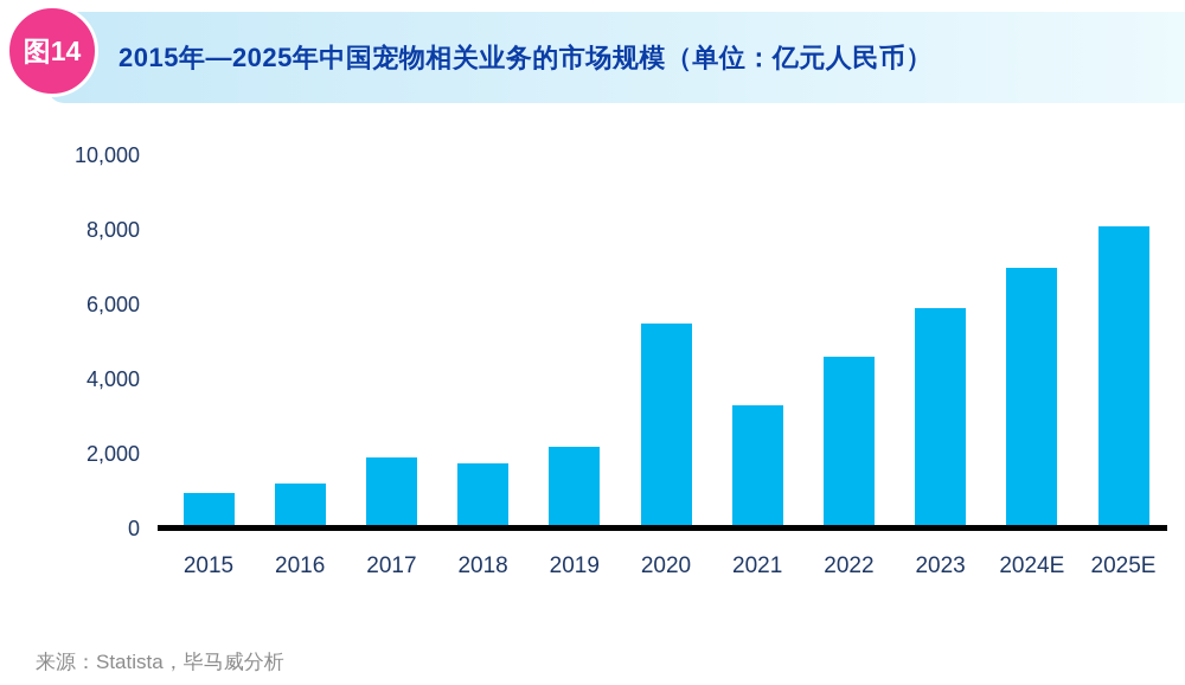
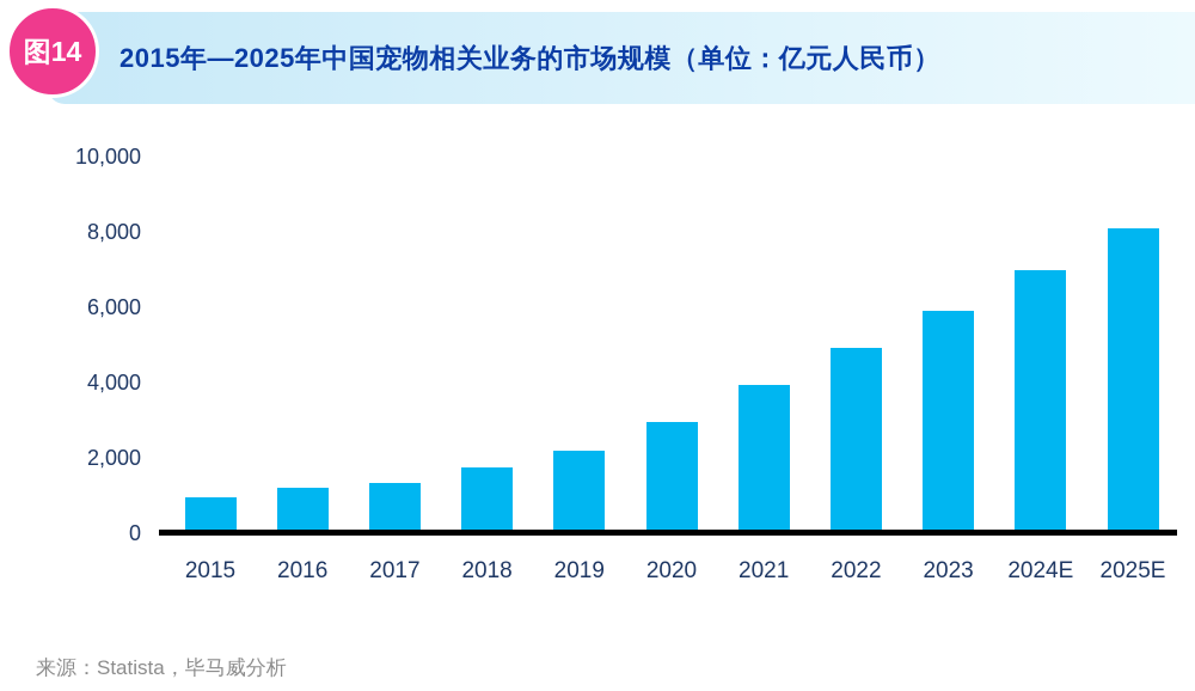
2017: 1900 -> 1300
2020: 5500 -> 3000
2021: 3300 -> 3900
2022: 4600 -> 4900
